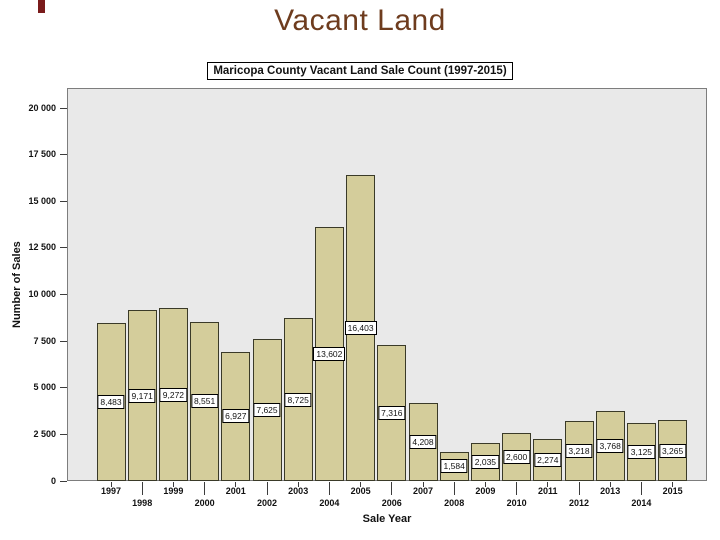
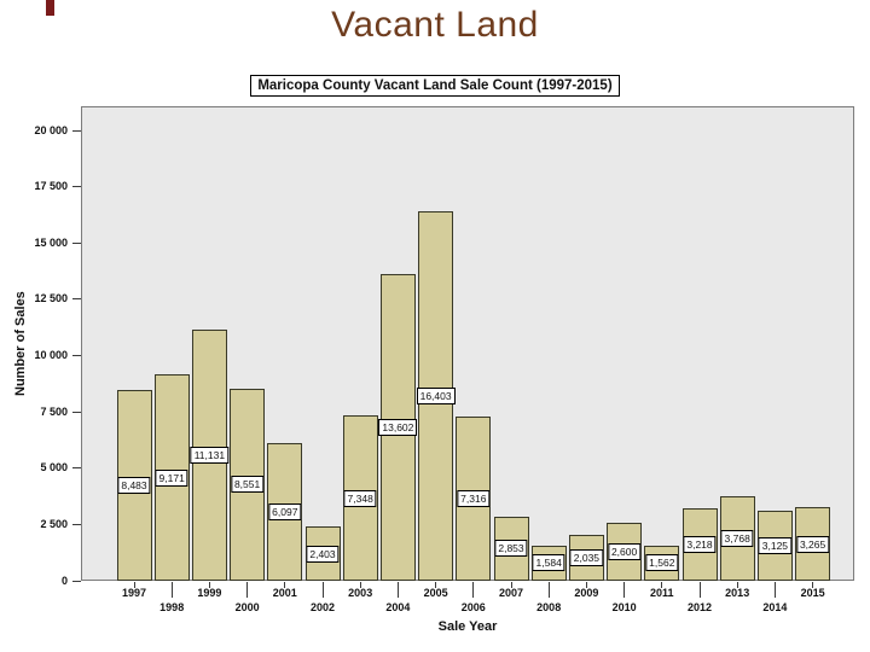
1999: 9,272 -> 11,131
2001: 6,927 -> 6,097
2002: 7,625 -> 2,403
2003: 8,725 -> 7,348
2007: 4,208 -> 2,853
2011: 2,274 -> 1,562
